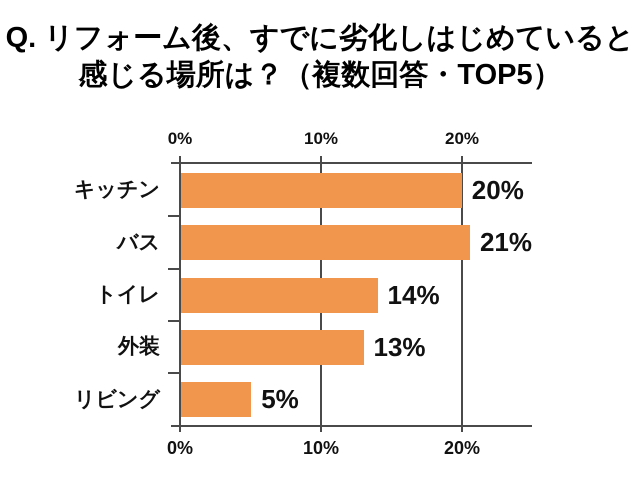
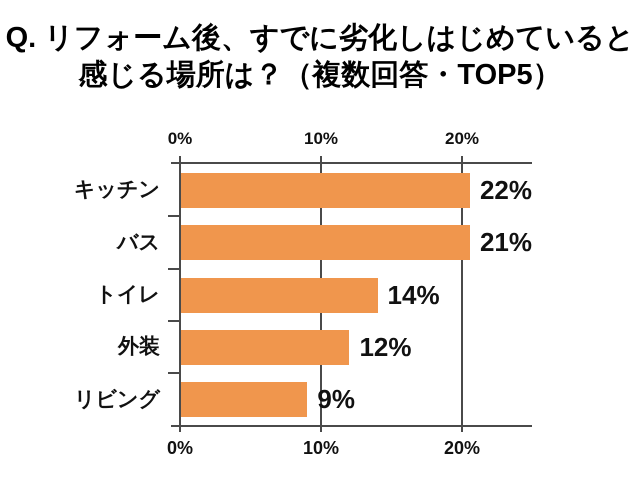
キッチン: 20% -> 22%
外装: 13% -> 12%
リビング: 5% -> 9%
